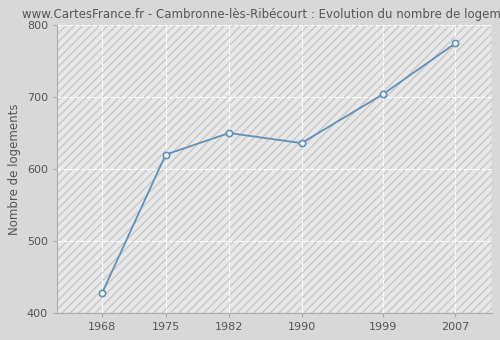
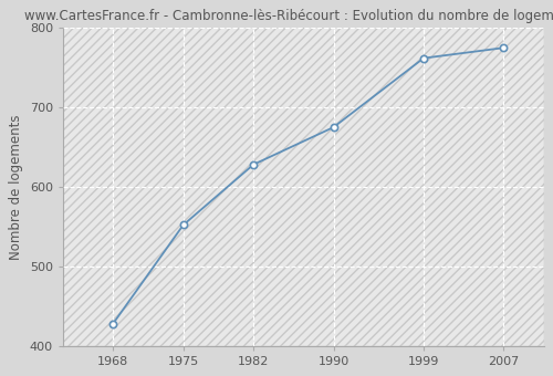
1975: 620 -> 552
1982: 650 -> 628
1990: 636 -> 675
1999: 704 -> 762
